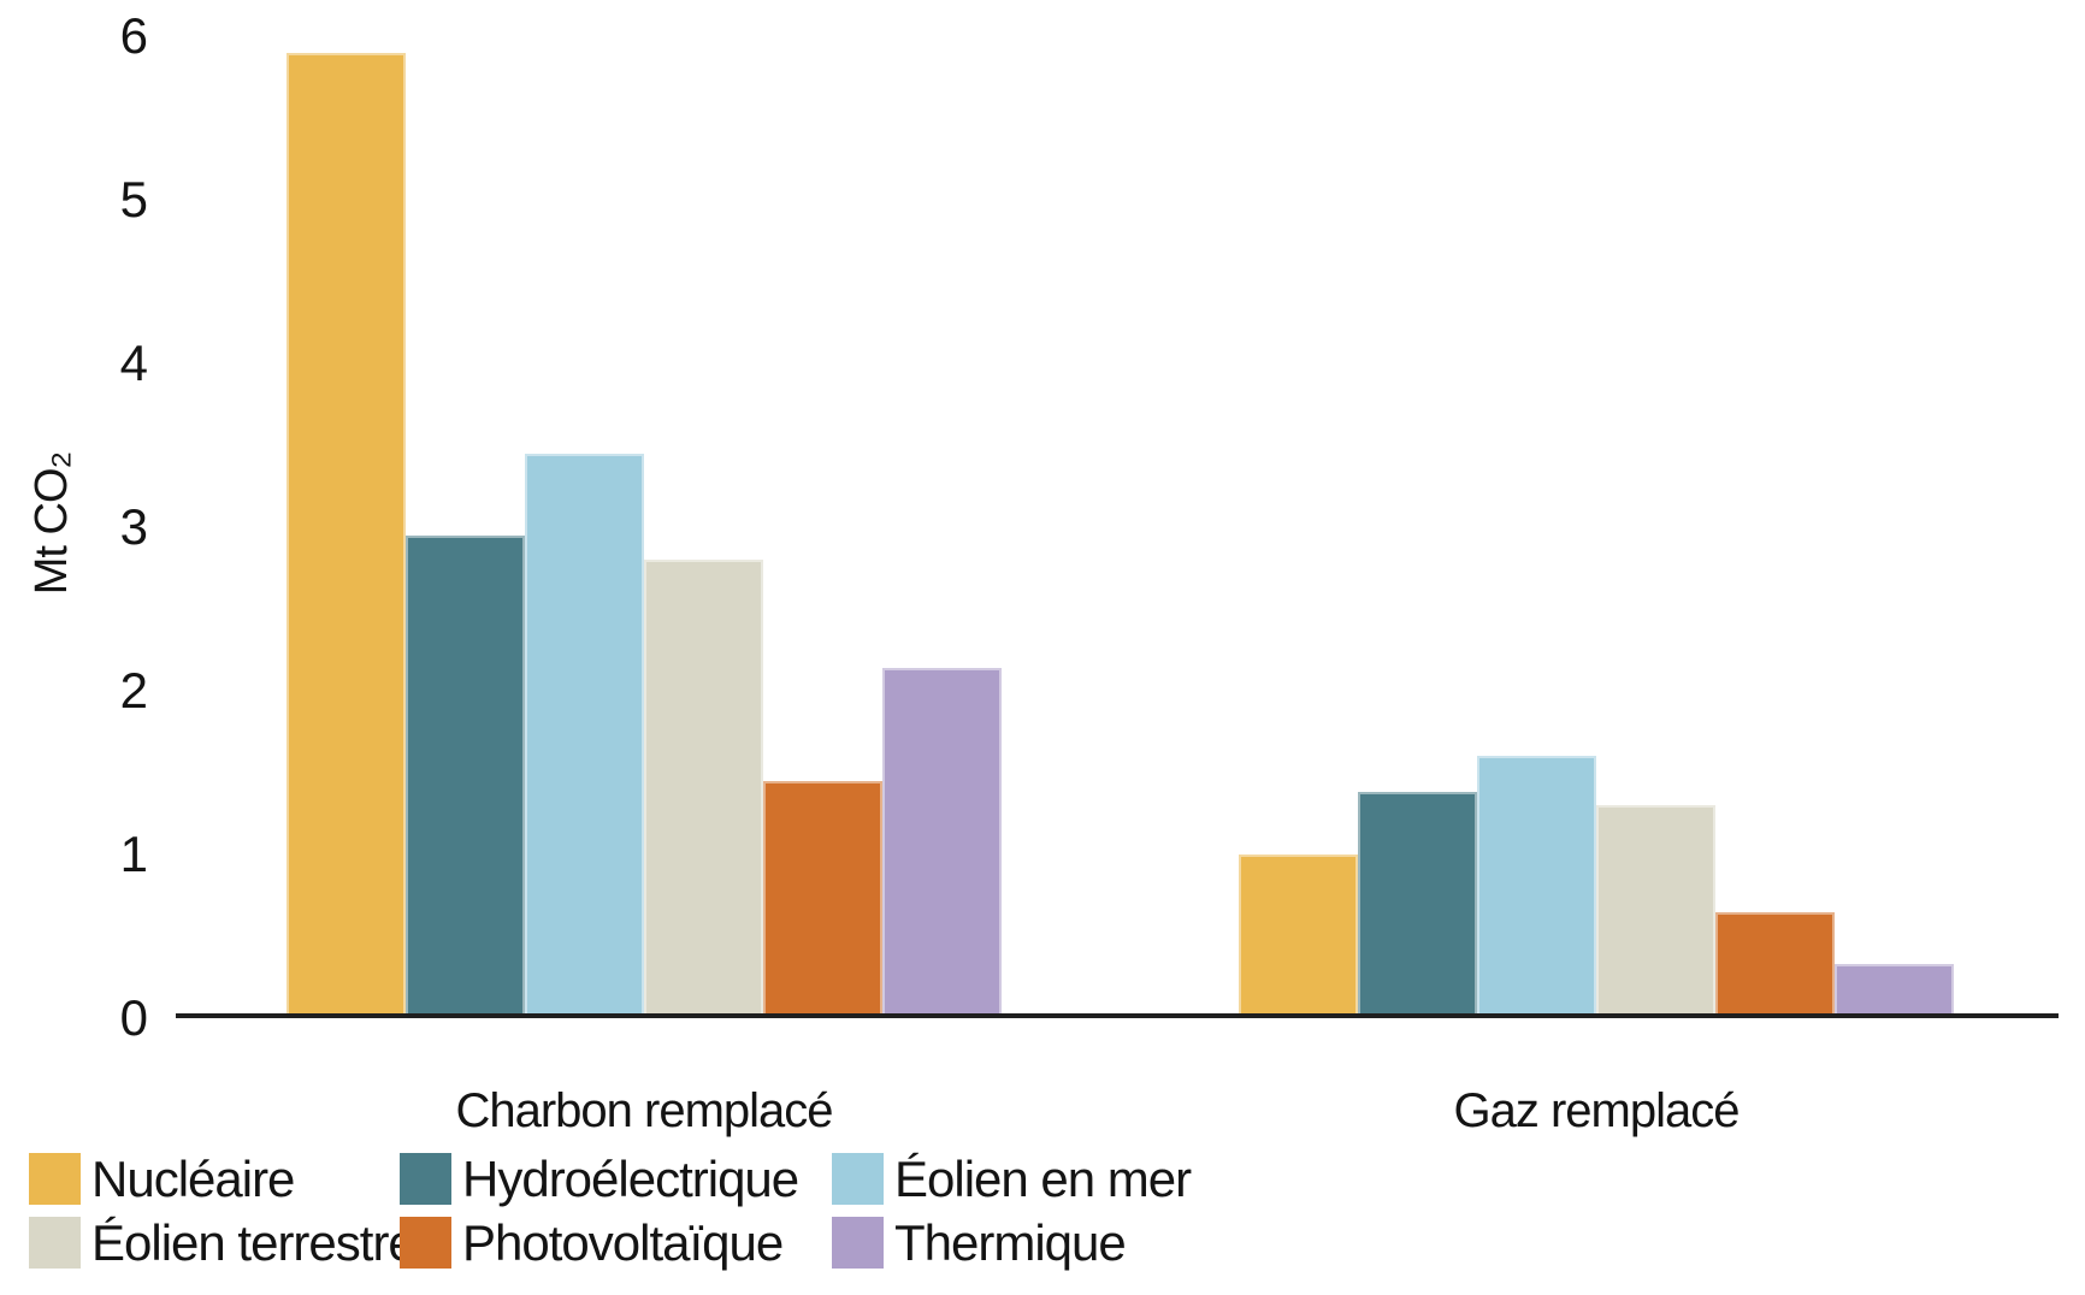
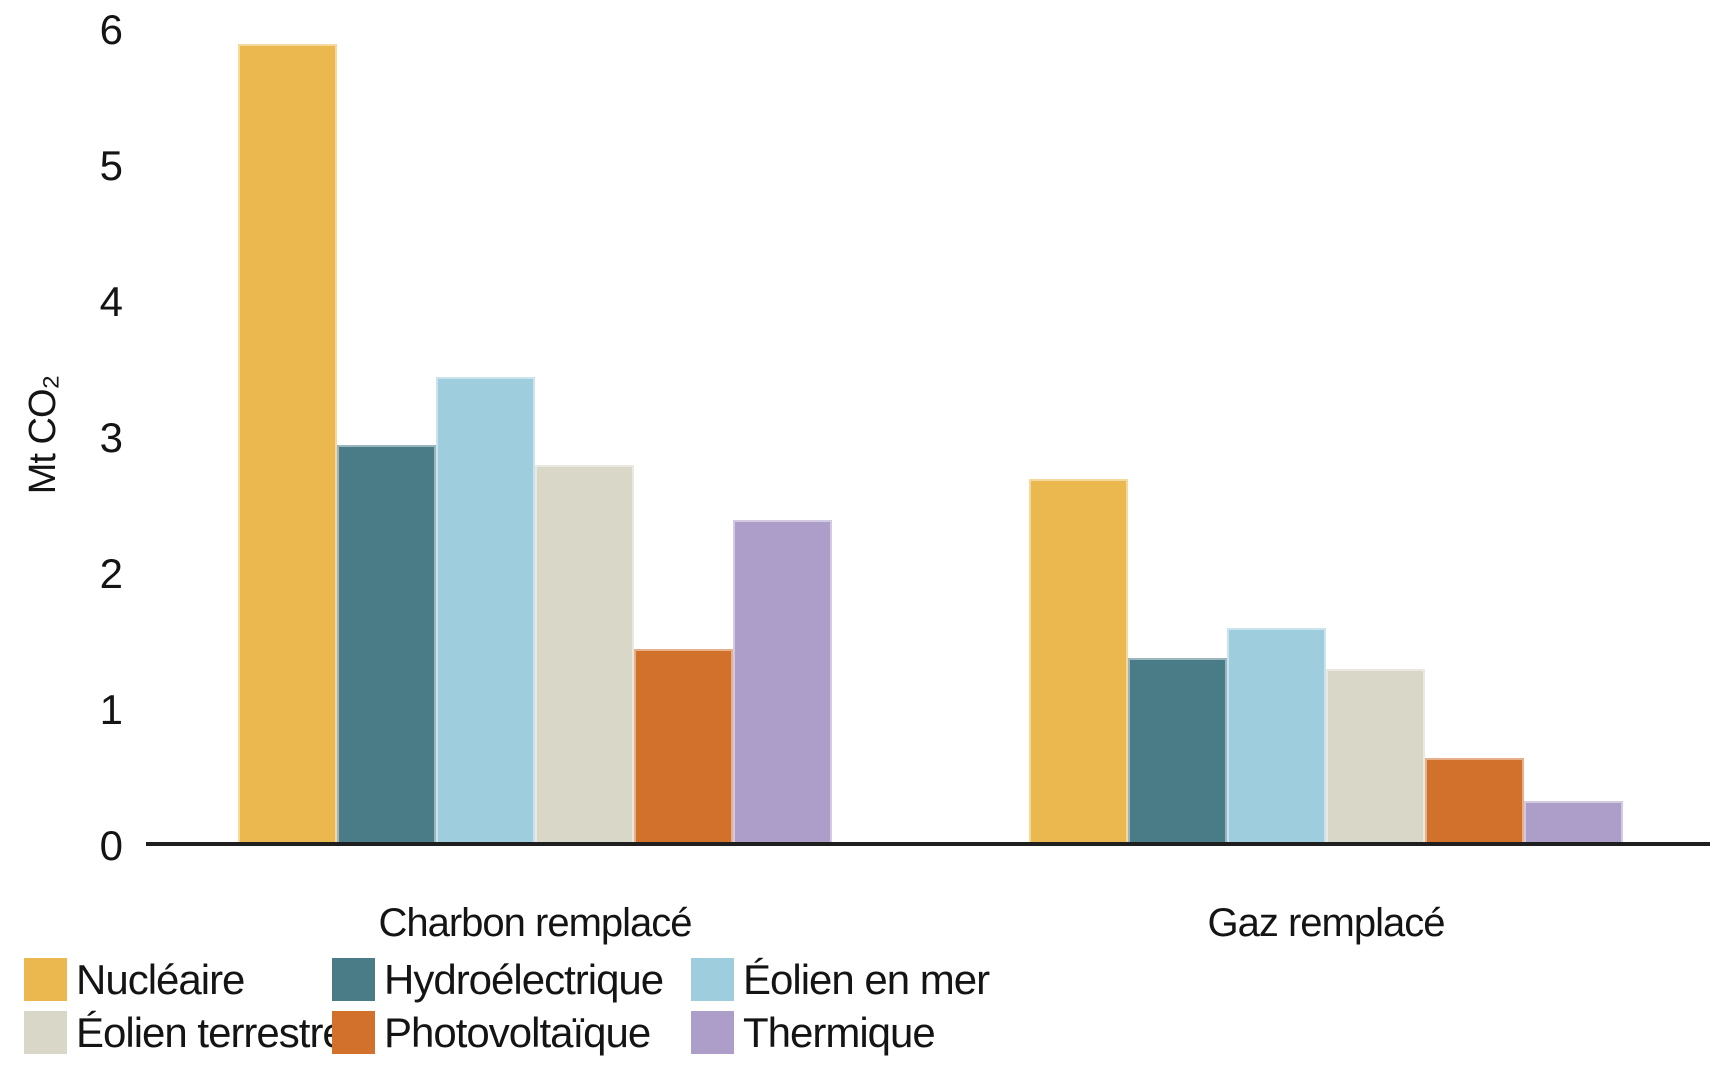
Thermique/Charbon remplacé: 2.14 -> 2.40
Nucléaire/Gaz remplacé: 1.0 -> 2.7
